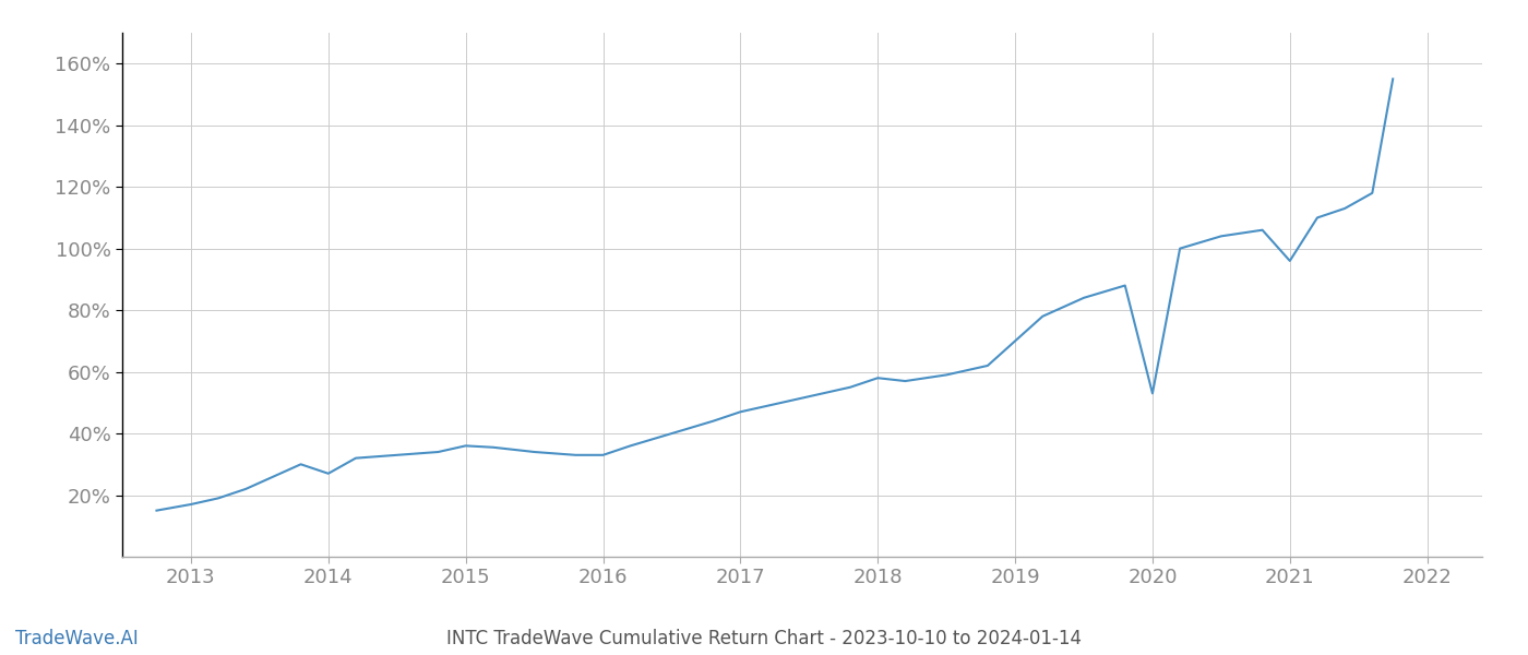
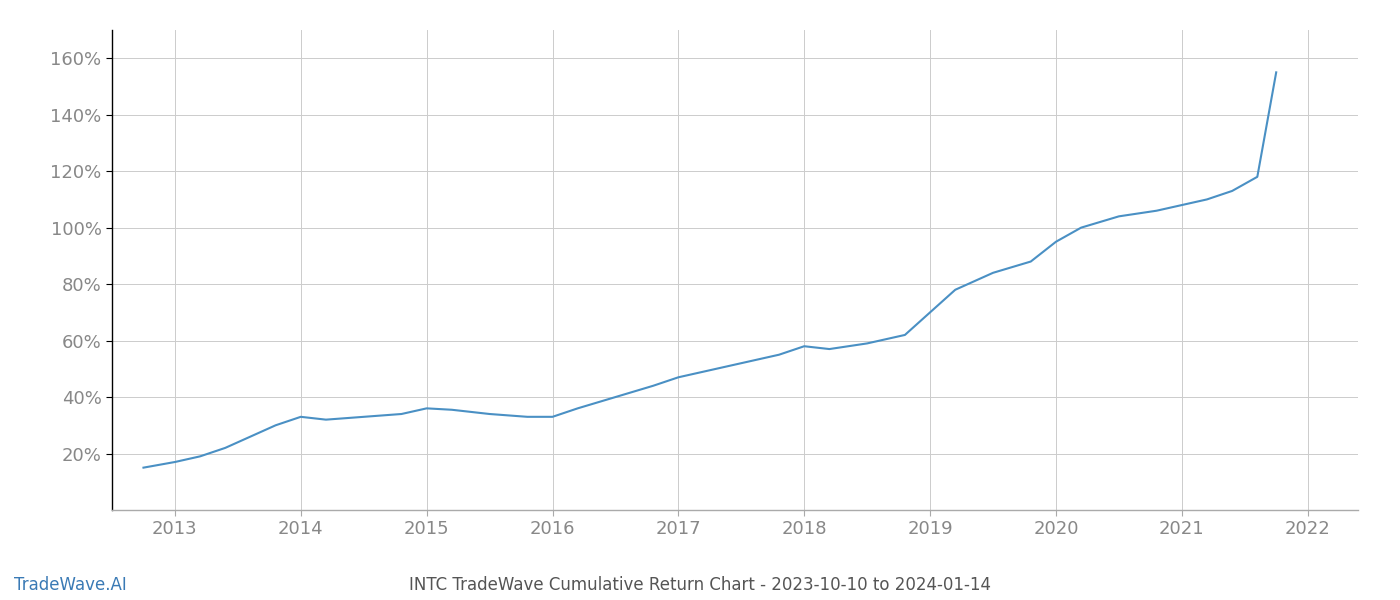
2014: 27.0% -> 33.0%
2020: 53.0% -> 95.0%
2021: 96.0% -> 108.0%
